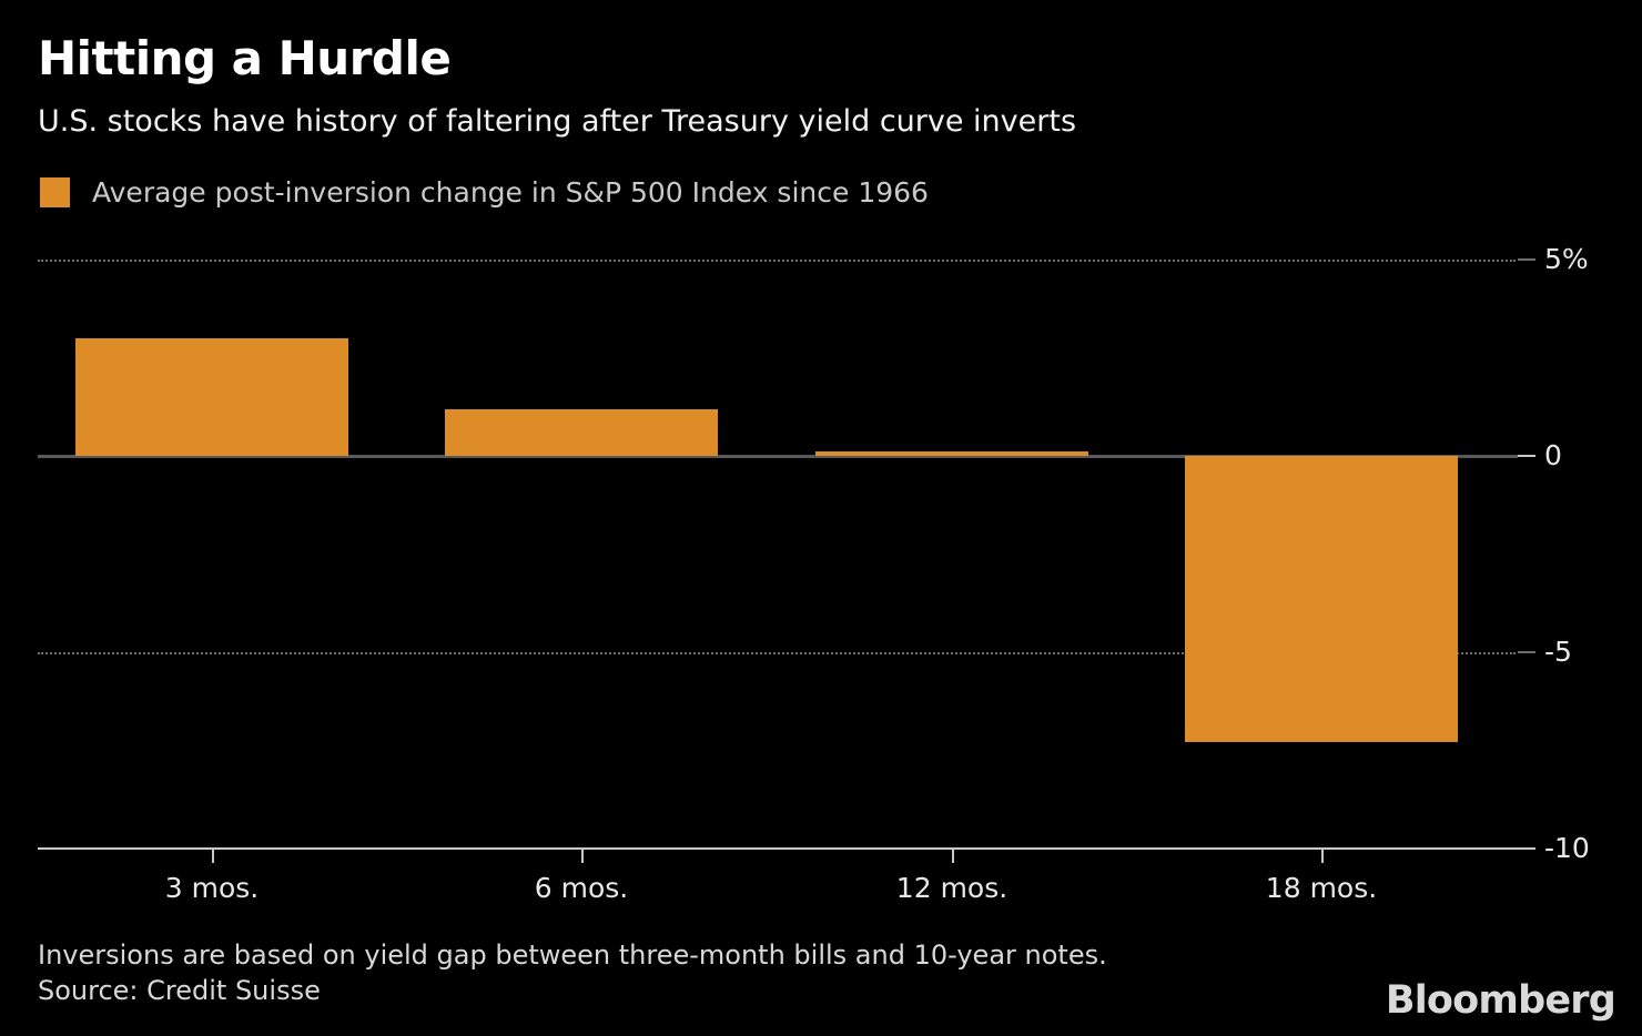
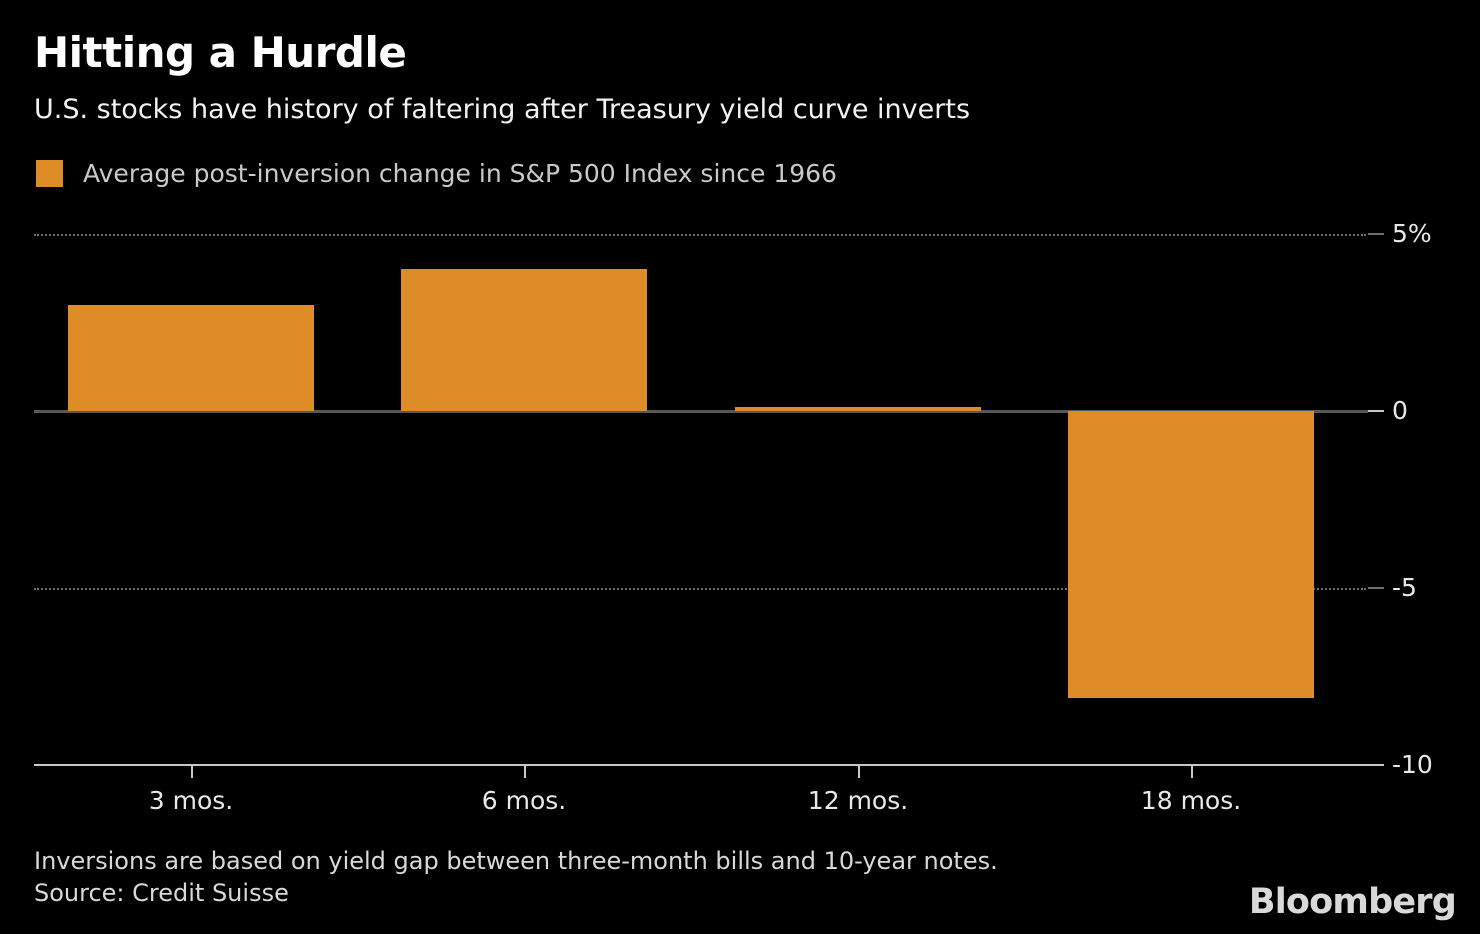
6 mos.: 1.2% -> 4.0%
18 mos.: -7.3% -> -8.1%
